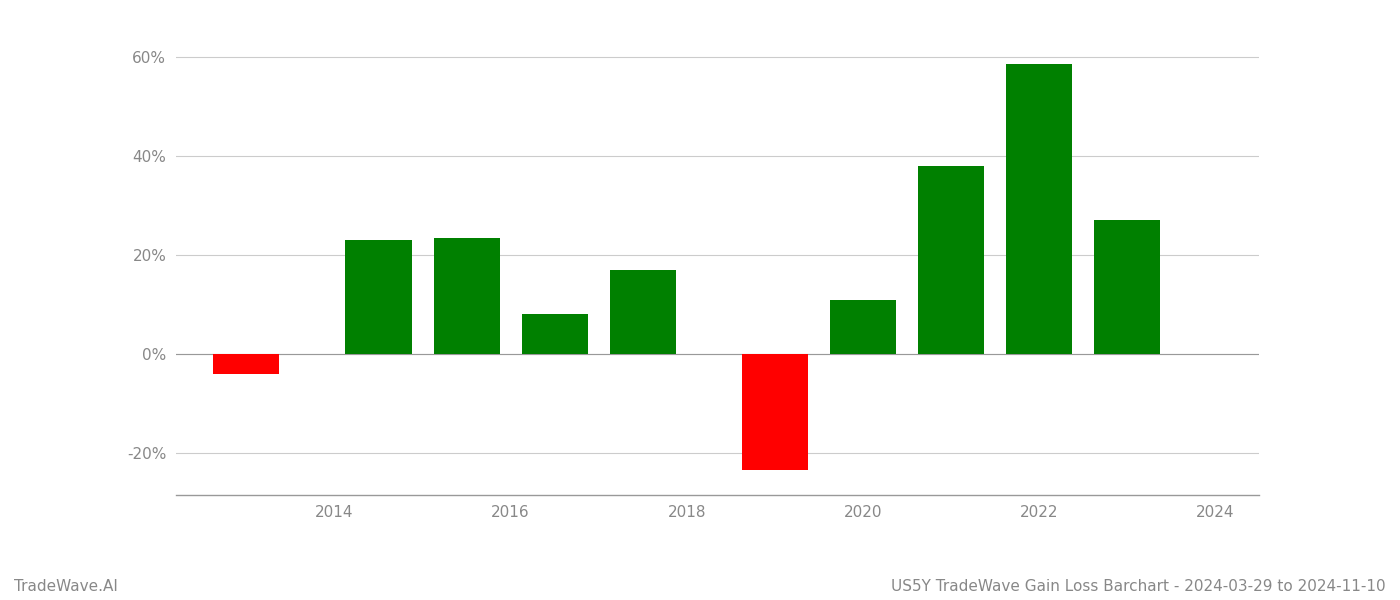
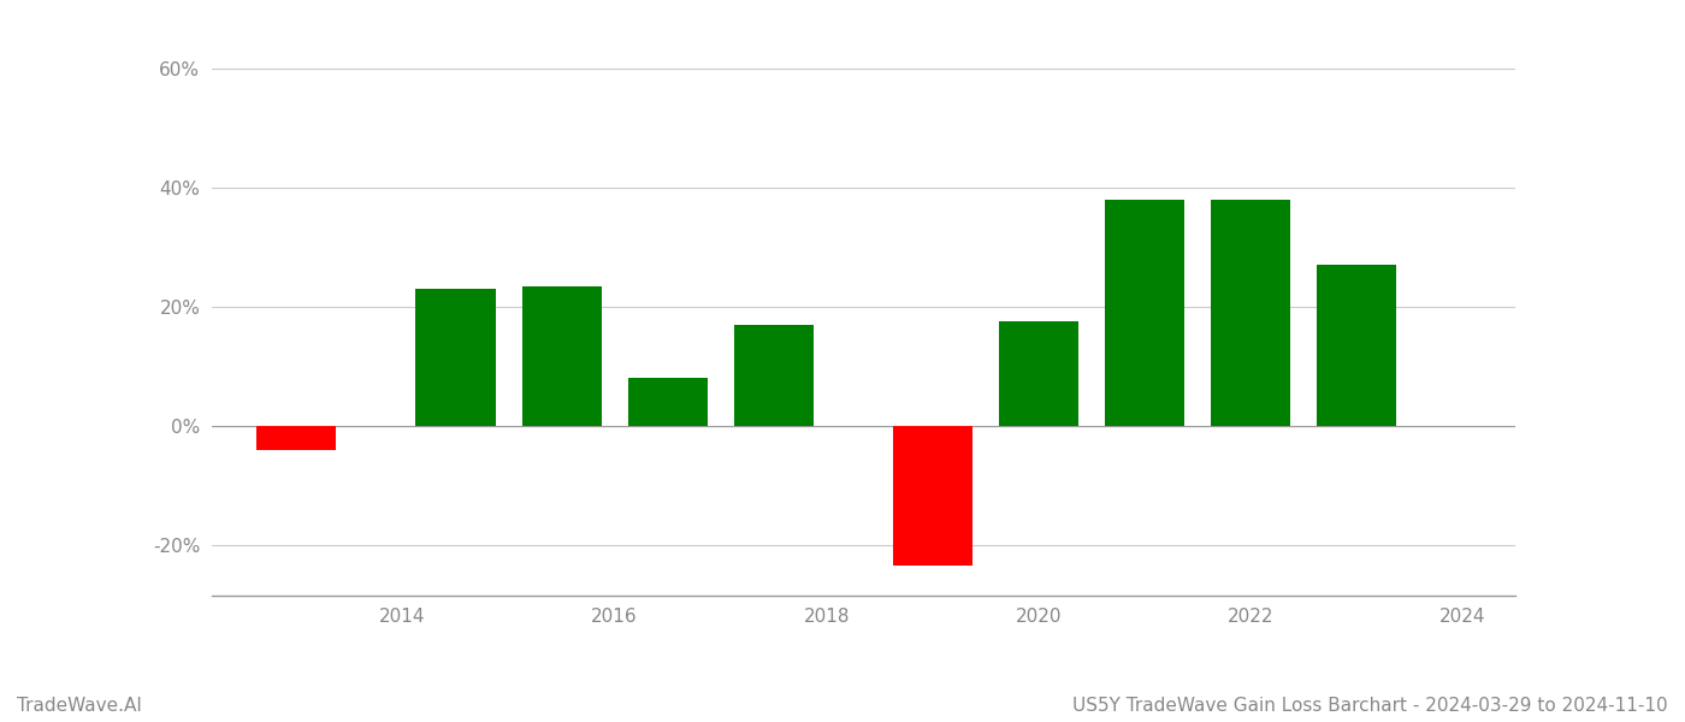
2020: 11.0% -> 17.5%
2022: 58.5% -> 38.0%
